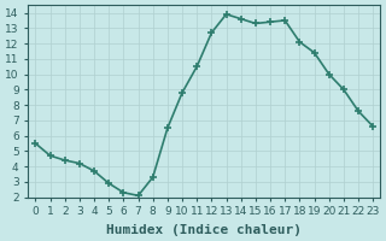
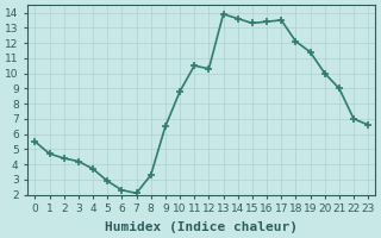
12: 12.7 -> 10.3
22: 7.6 -> 7.0
